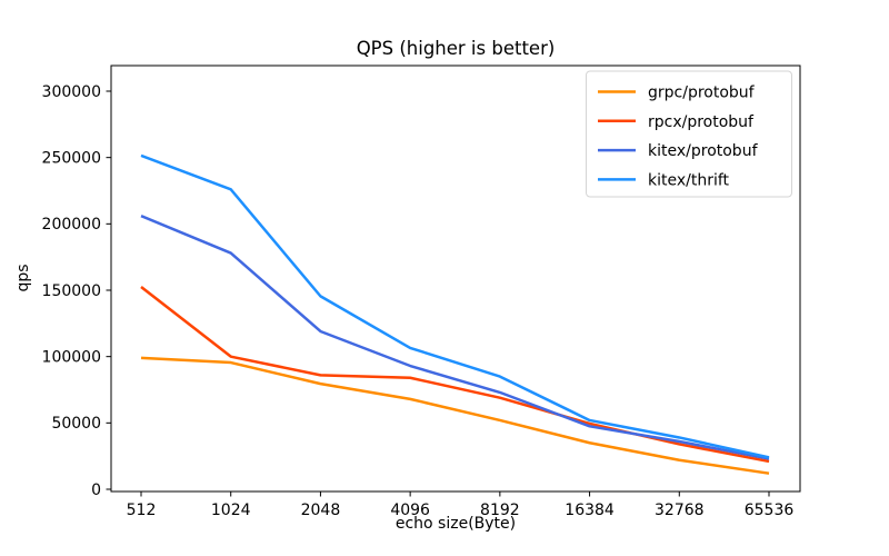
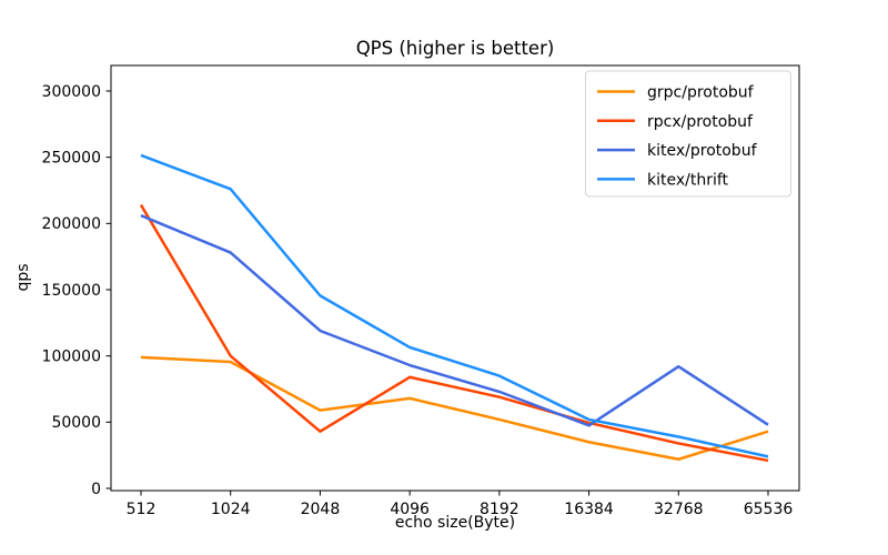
rpcx/protobuf/512: 152000 -> 214000
grpc/protobuf/2048: 80000 -> 59000
rpcx/protobuf/2048: 86000 -> 43000
kitex/protobuf/32768: 36000 -> 92000
grpc/protobuf/65536: 12000 -> 43000
kitex/protobuf/65536: 23000 -> 48000
